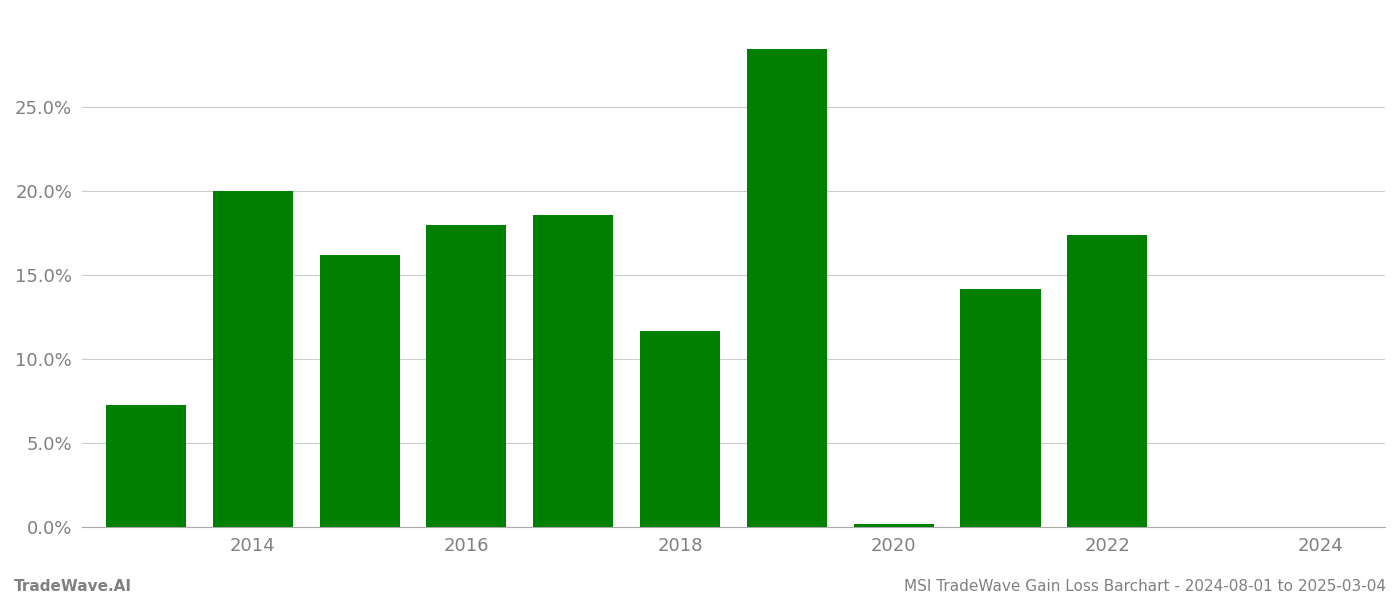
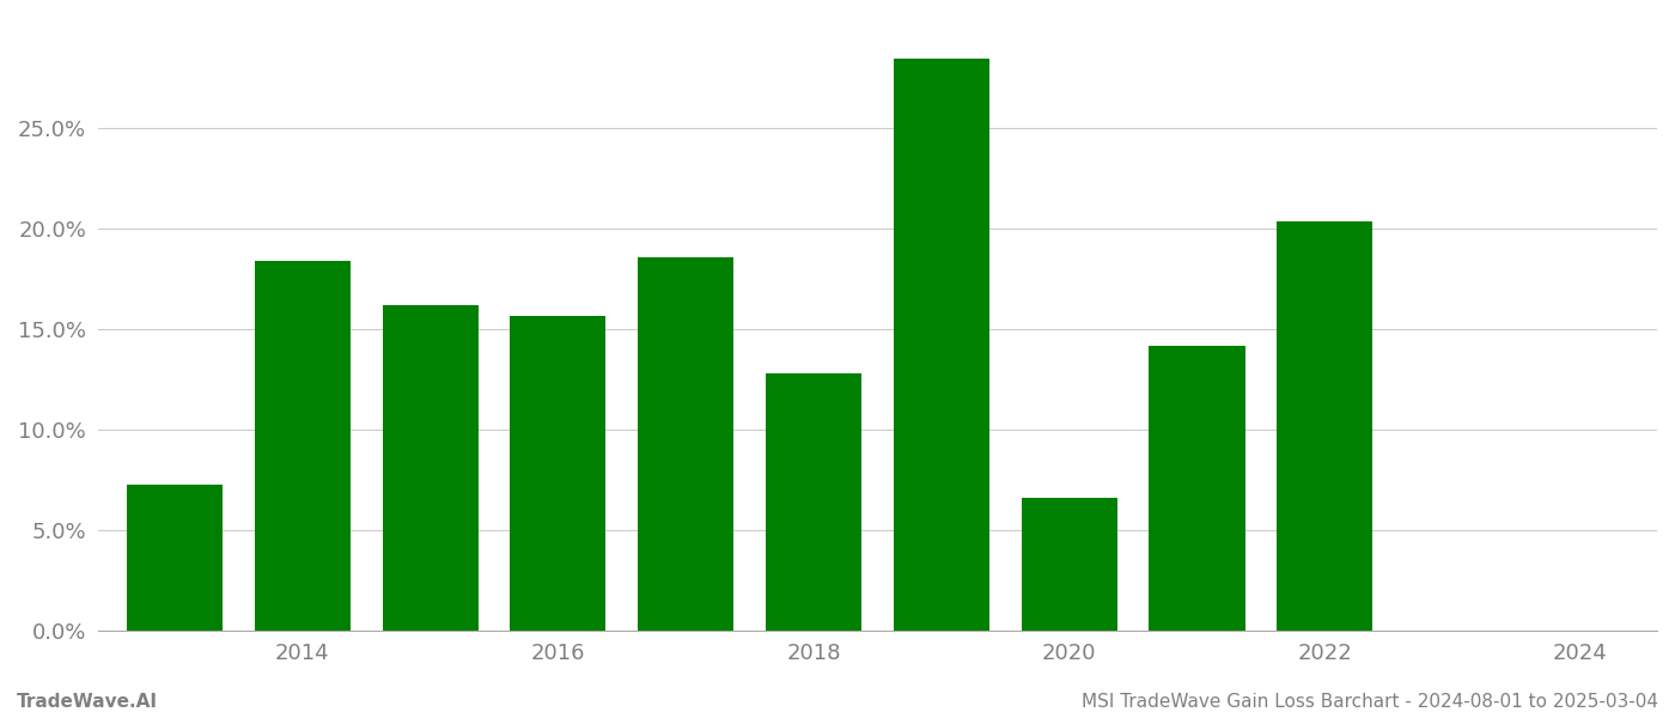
2014: 20.0% -> 18.4%
2016: 18.0% -> 15.7%
2018: 11.7% -> 12.8%
2020: 0.2% -> 6.6%
2022: 17.4% -> 20.4%
